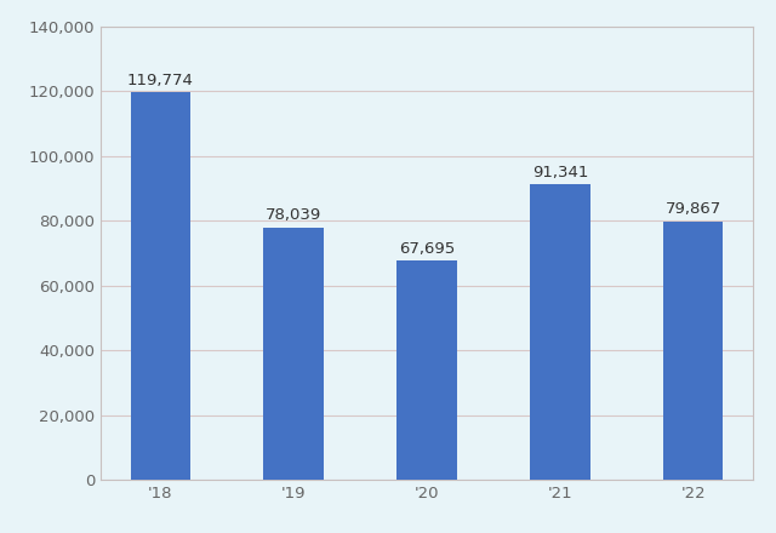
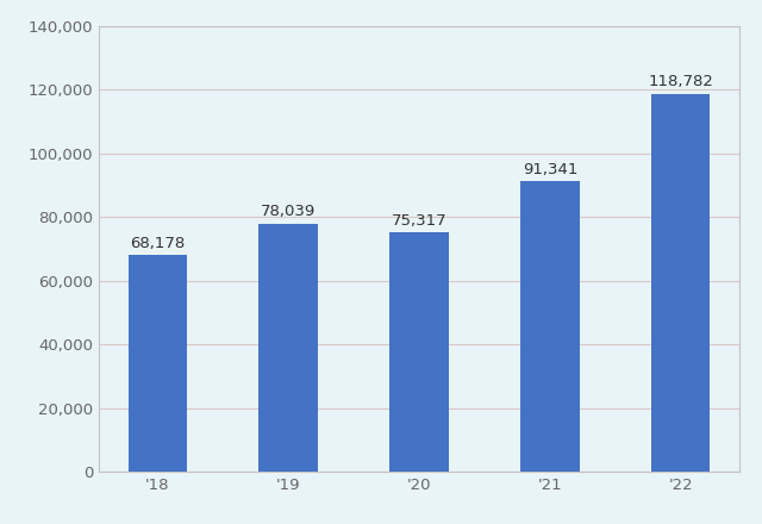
'18: 119,774 -> 68,178
'20: 67,695 -> 75,317
'22: 79,867 -> 118,782
